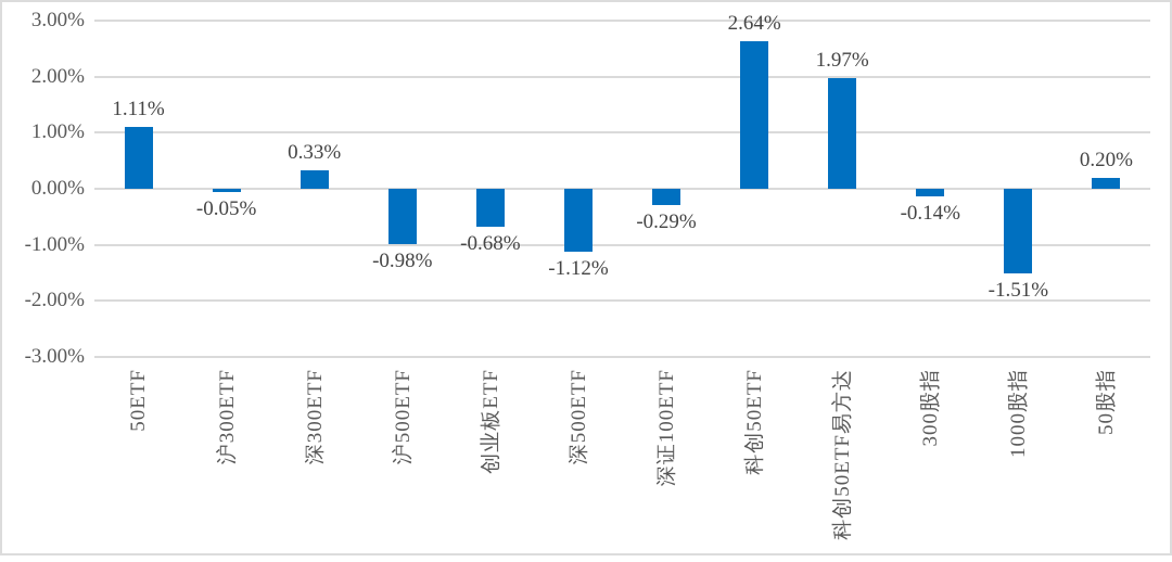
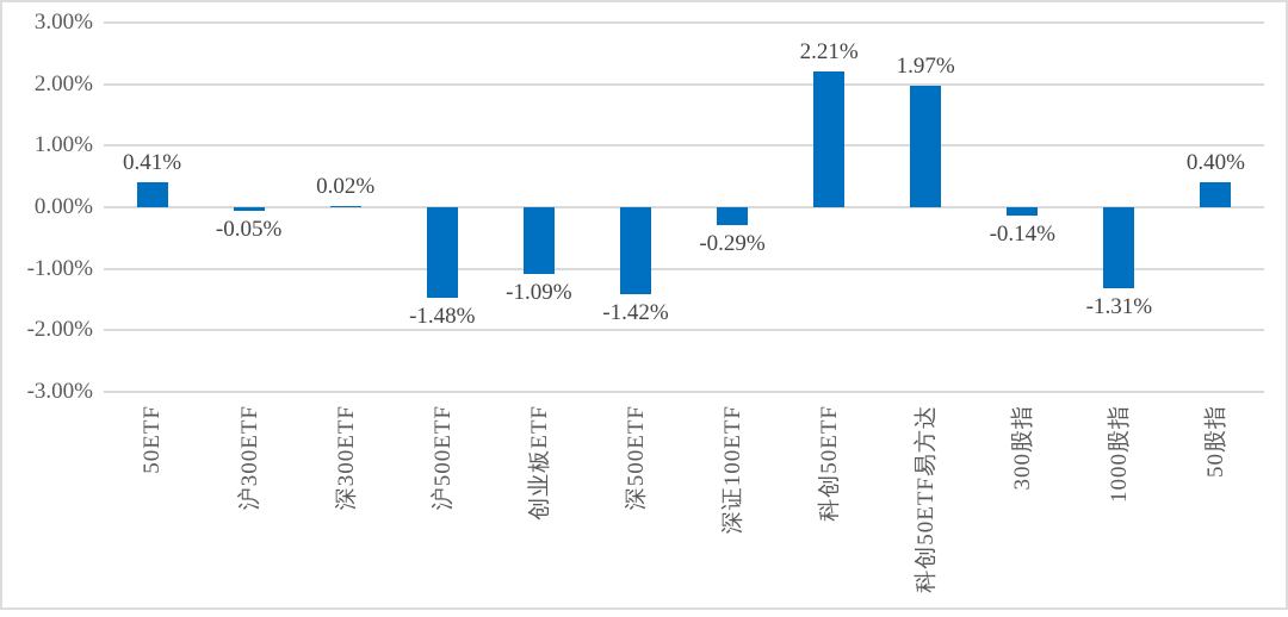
50ETF: 1.11% -> 0.41%
深300ETF: 0.33% -> 0.02%
沪500ETF: -0.98% -> -1.48%
创业板ETF: -0.68% -> -1.09%
深500ETF: -1.12% -> -1.42%
科创50ETF: 2.64% -> 2.21%
1000股指: -1.51% -> -1.31%
50股指: 0.20% -> 0.40%
